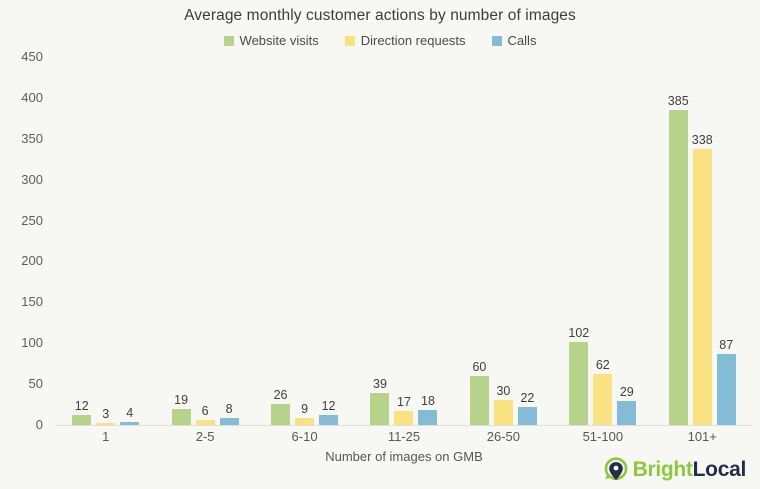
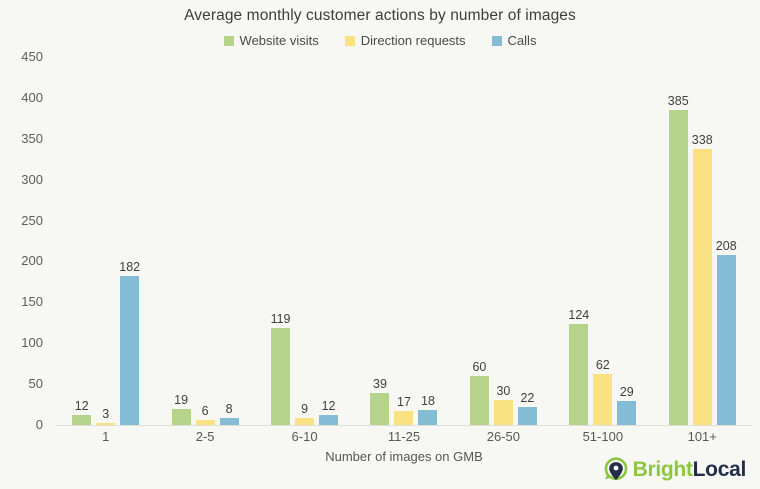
Calls/1: 4 -> 182
Website visits/6-10: 26 -> 119
Website visits/51-100: 102 -> 124
Calls/101+: 87 -> 208
